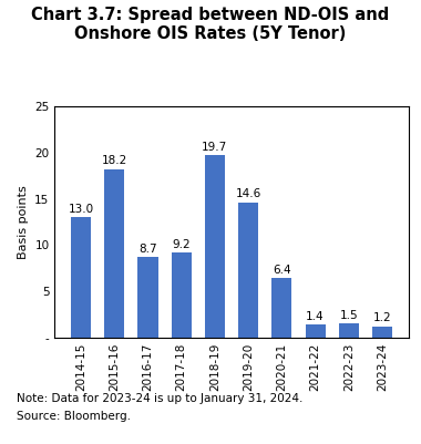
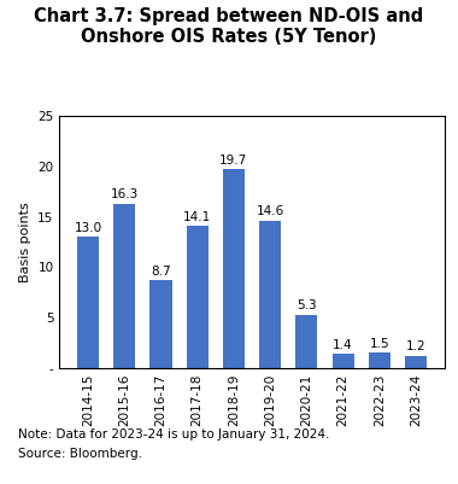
2015-16: 18.2 -> 16.3
2017-18: 9.2 -> 14.1
2020-21: 6.4 -> 5.3
